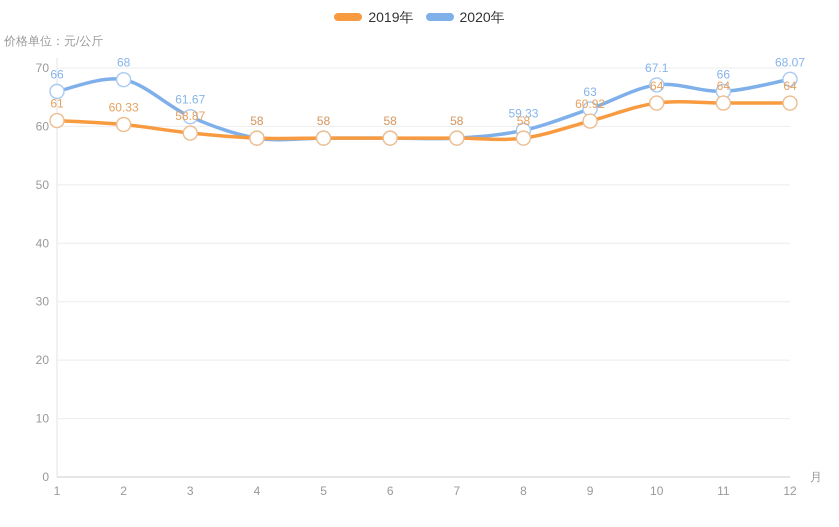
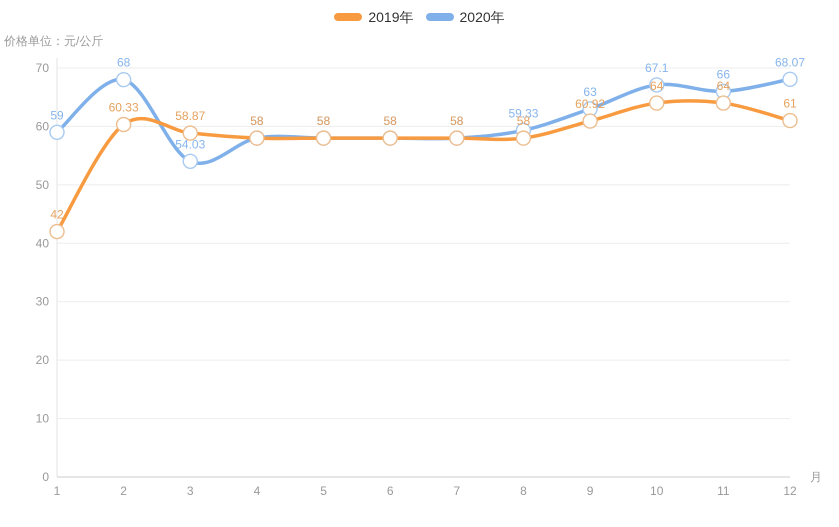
2019年/1: 61 -> 42
2020年/1: 66 -> 59
2020年/3: 61.67 -> 54.03
2019年/12: 64 -> 61
